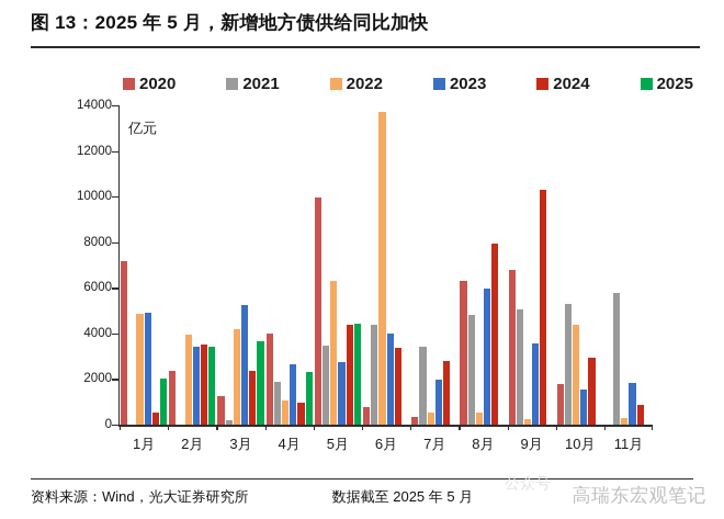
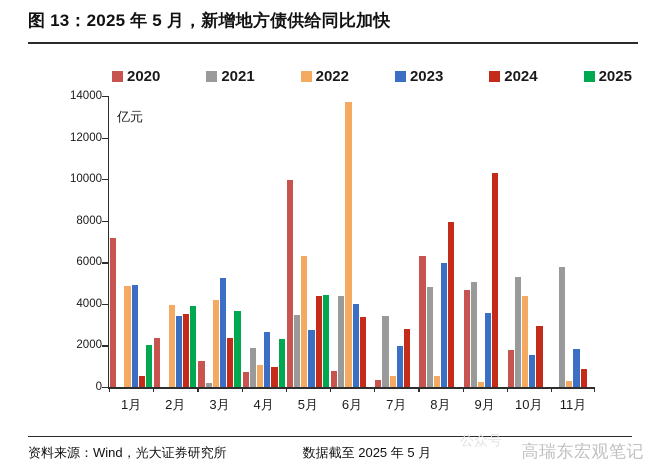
2025/2月: 3400 -> 3900
2020/4月: 4000 -> 700
2020/9月: 6800 -> 4600
